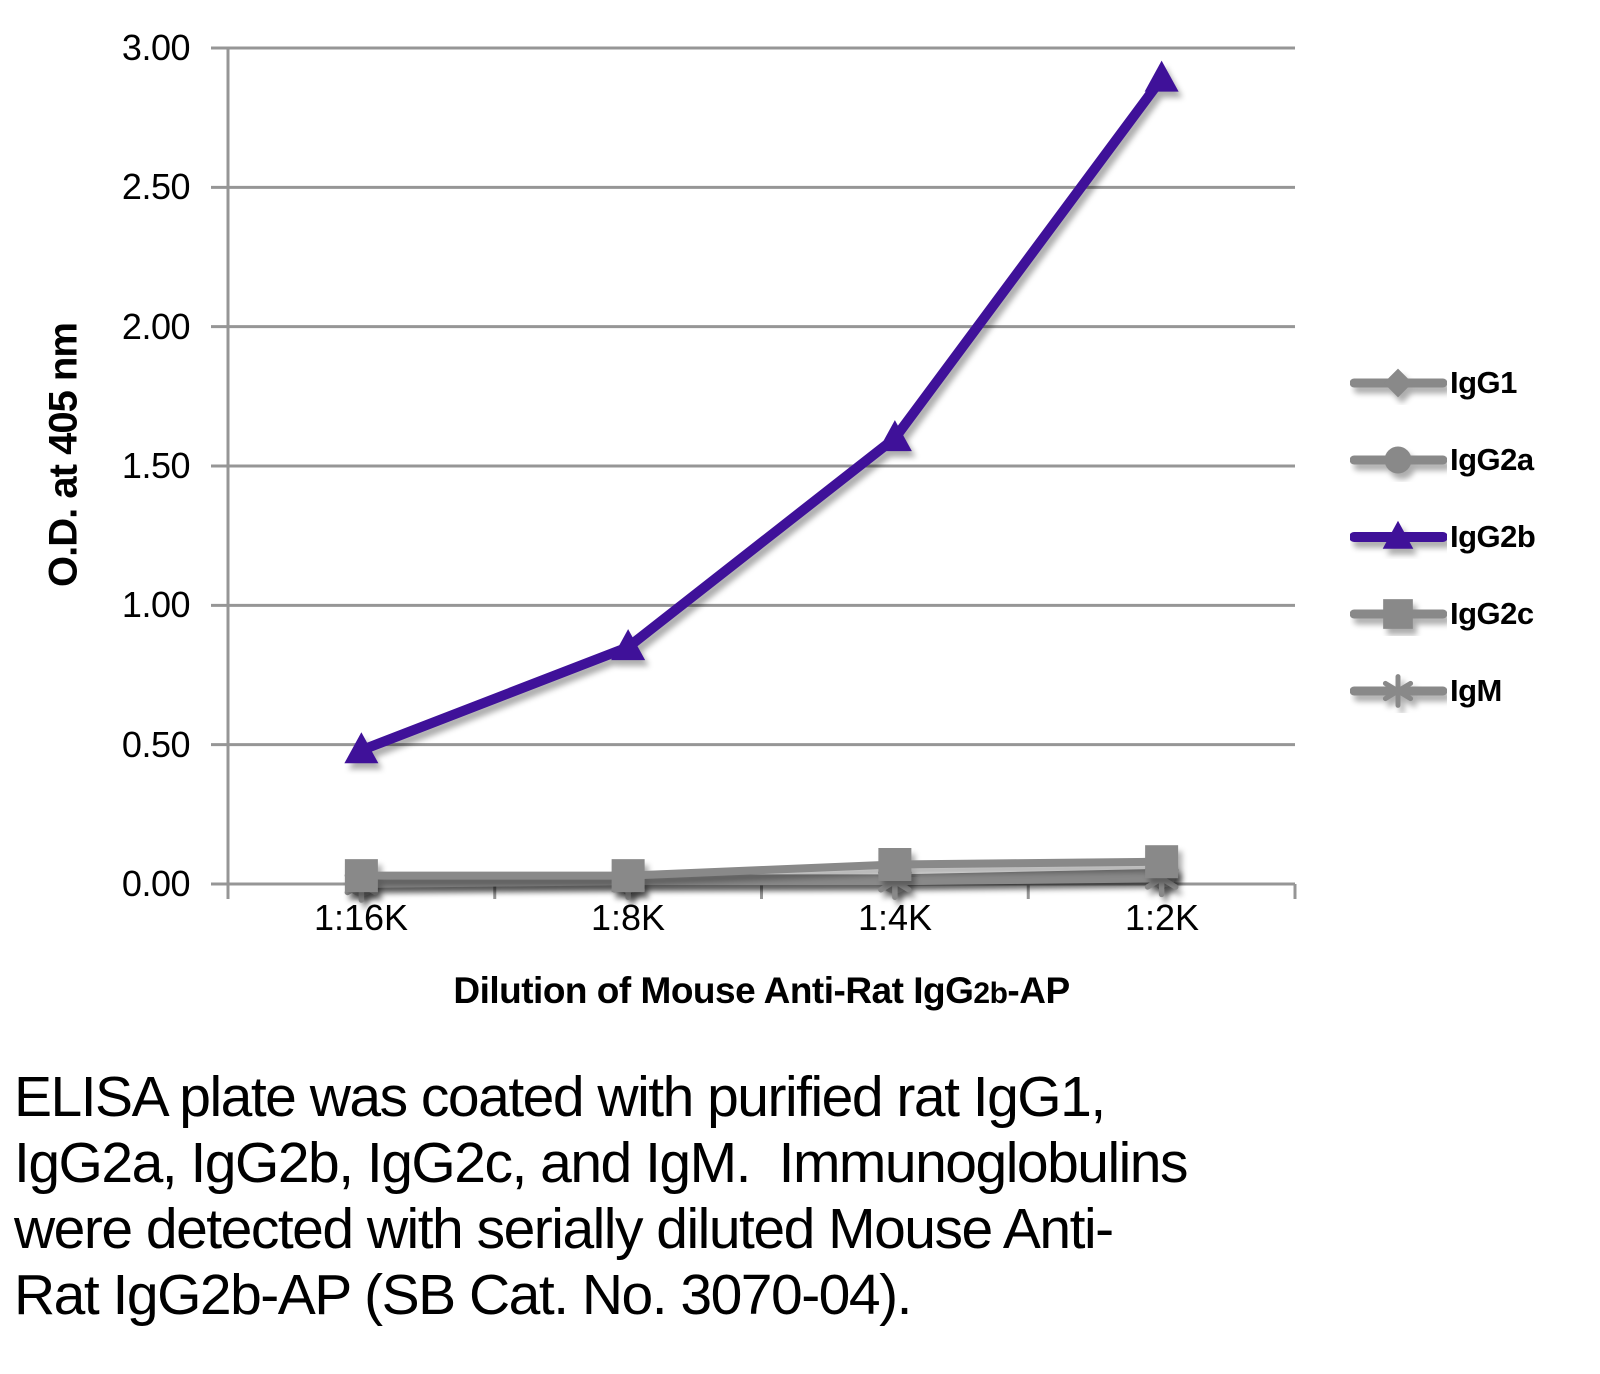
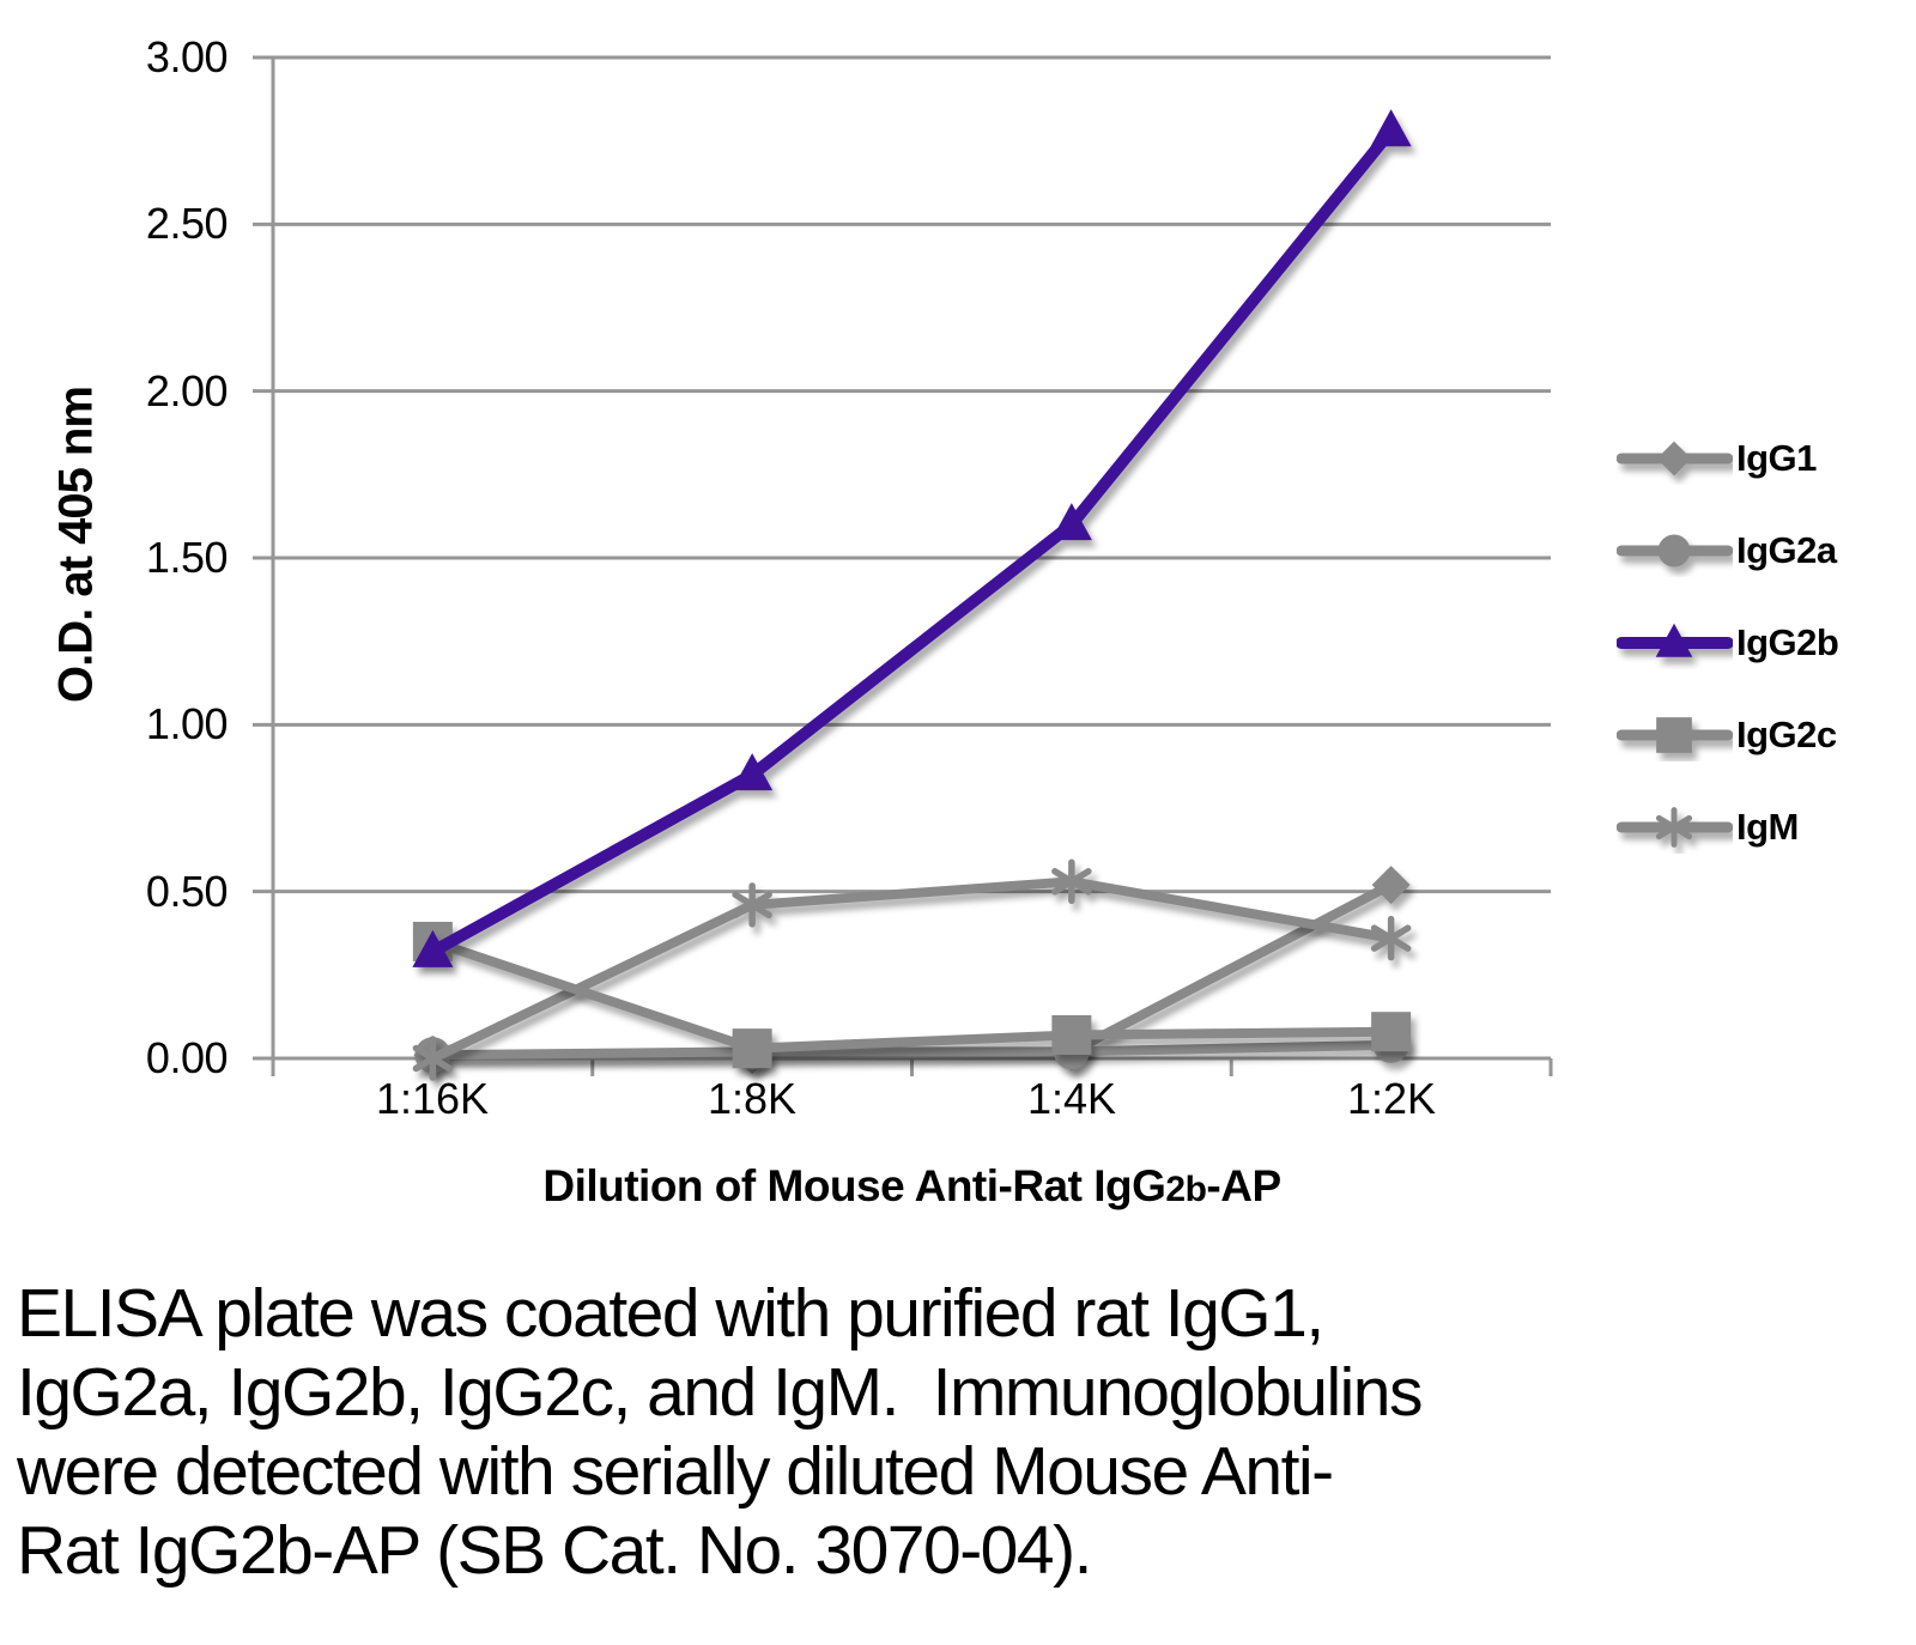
IgG2b/1:16K: 0.48 -> 0.32
IgG2c/1:16K: 0.03 -> 0.35
IgM/1:8K: 0.01 -> 0.46
IgM/1:4K: 0.01 -> 0.53
IgG1/1:2K: 0.03 -> 0.52
IgG2b/1:2K: 2.89 -> 2.78
IgM/1:2K: 0.02 -> 0.36
